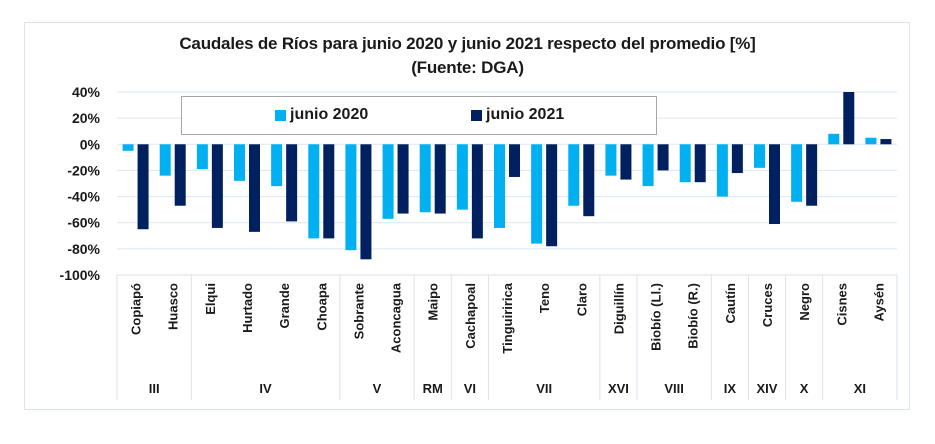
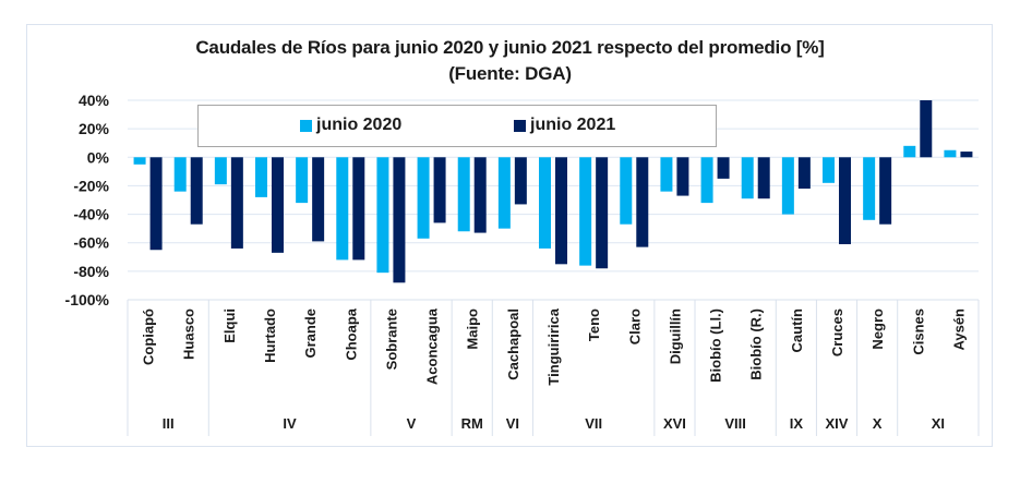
junio 2021/Aconcagua: -53% -> -46%
junio 2021/Cachapoal: -72% -> -33%
junio 2021/Tinguiririca: -25% -> -75%
junio 2021/Claro: -55% -> -63%
junio 2021/Biobío (Ll.): -20% -> -15%
